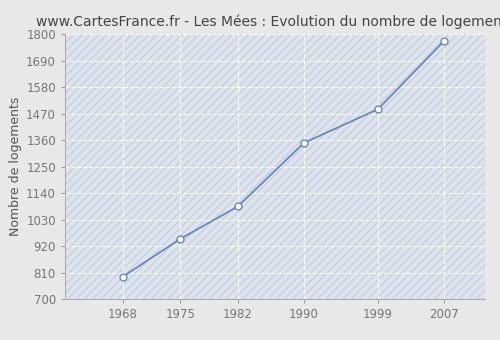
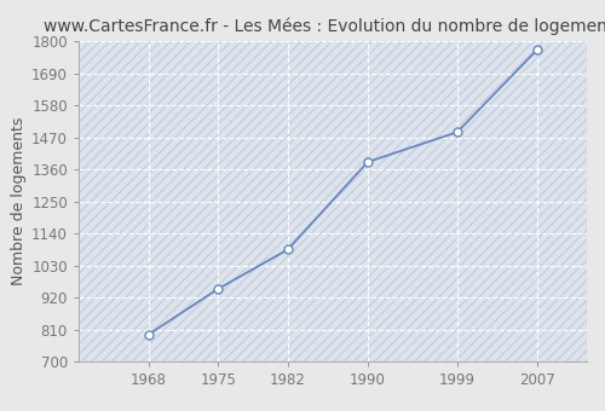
1990: 1348 -> 1385
